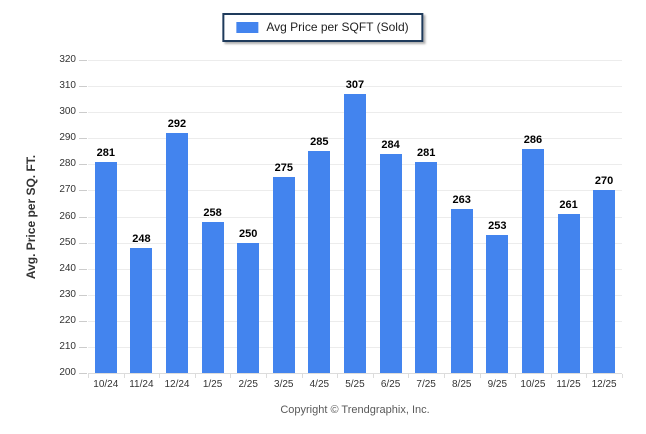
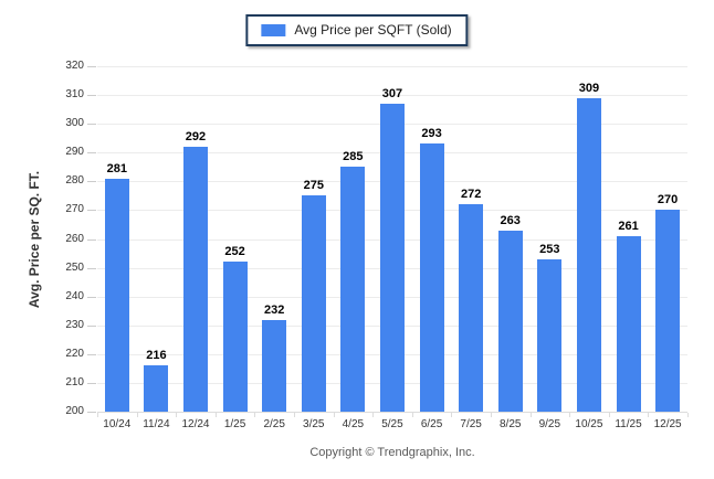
11/24: 248 -> 216
1/25: 258 -> 252
2/25: 250 -> 232
6/25: 284 -> 293
7/25: 281 -> 272
10/25: 286 -> 309
